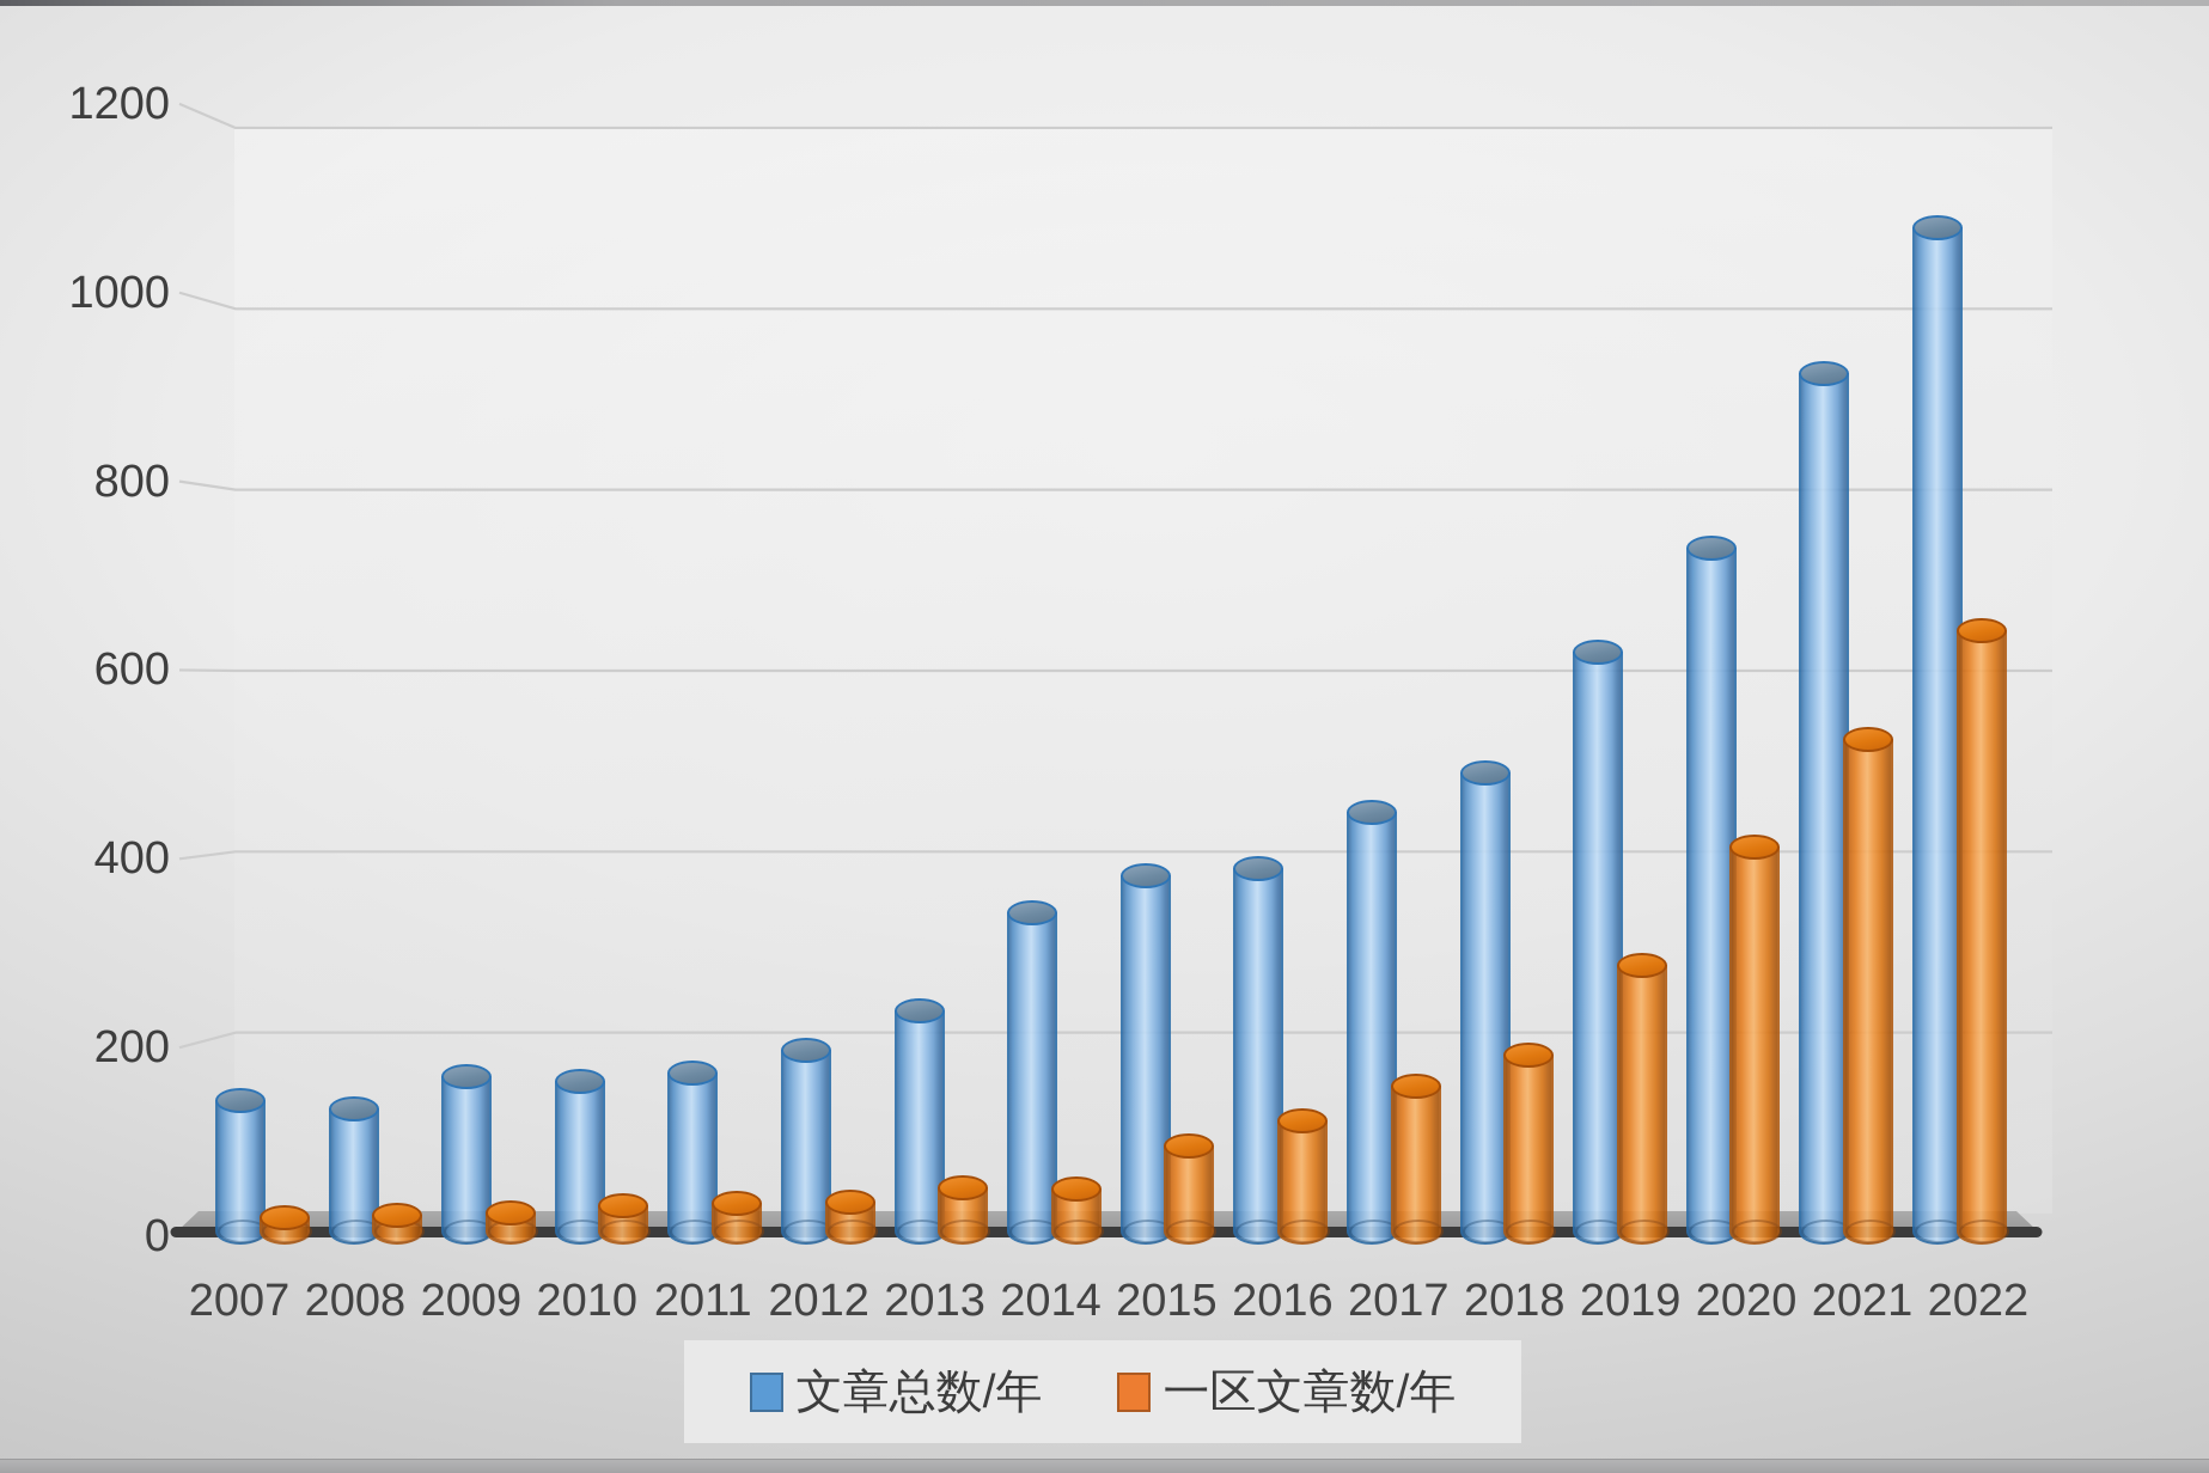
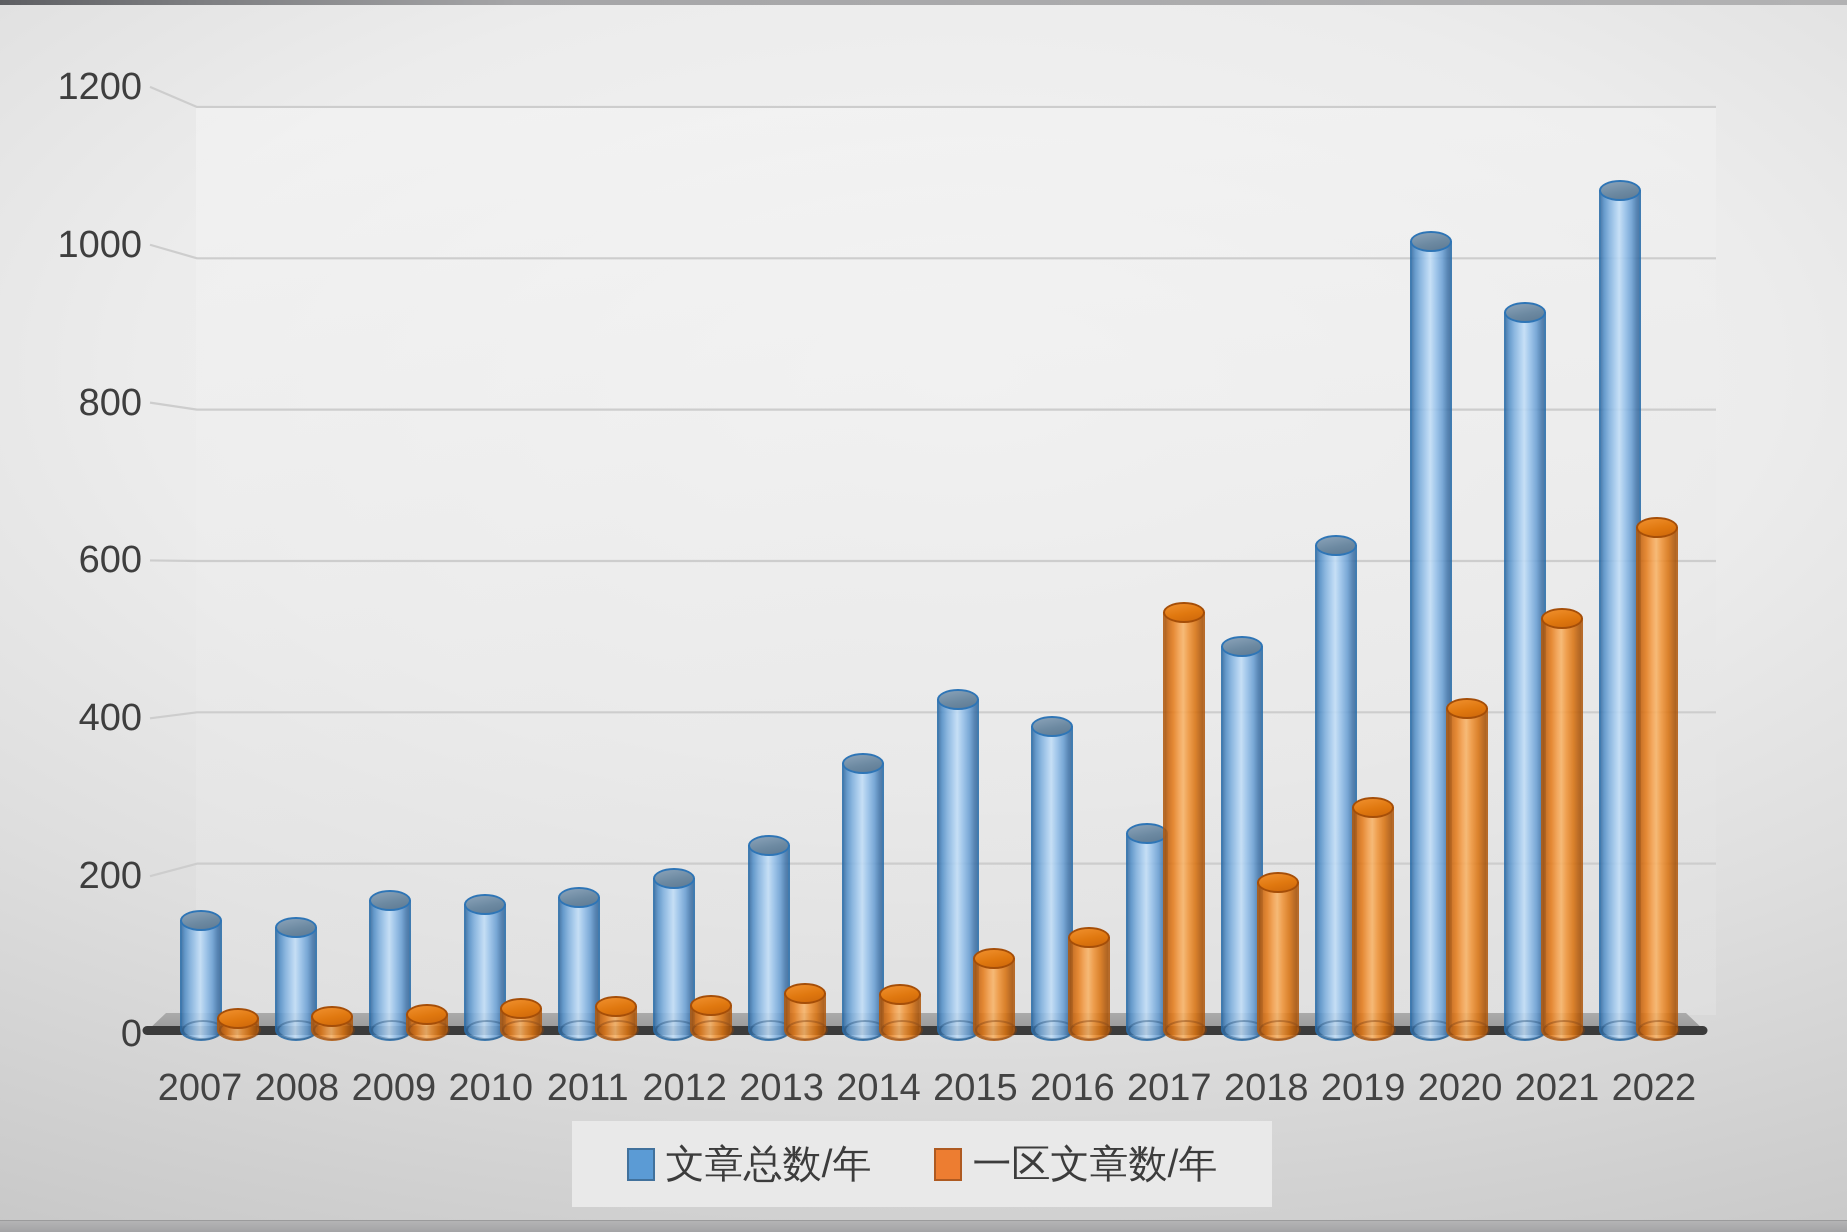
文章总数/年/2015: 380 -> 420
文章总数/年/2017: 440 -> 250
一区文章数/年/2017: 150 -> 530
文章总数/年/2020: 720 -> 1000
